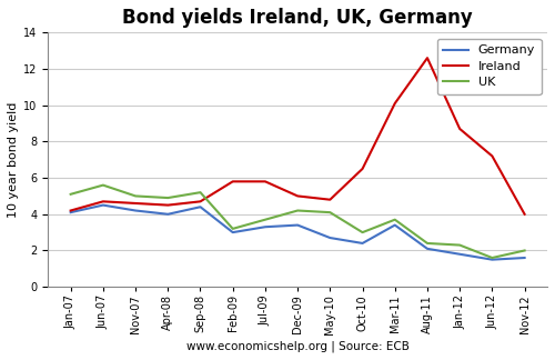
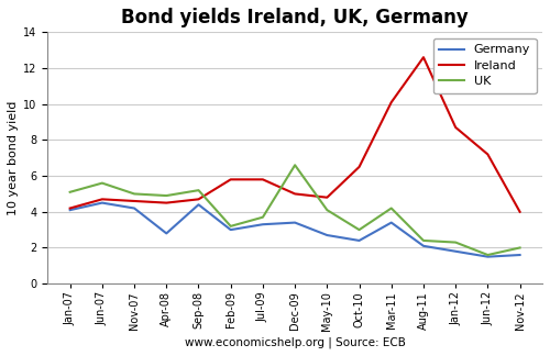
Germany/Apr-08: 4.0 -> 2.8
UK/Dec-09: 4.2 -> 6.6
UK/Mar-11: 3.7 -> 4.2
